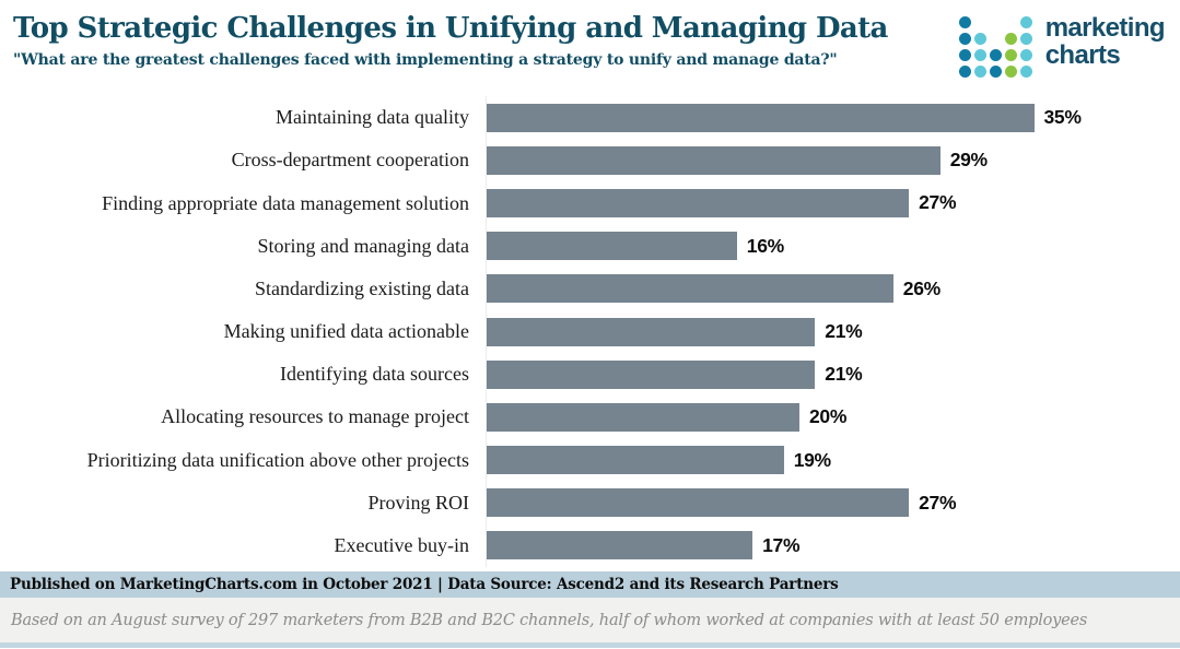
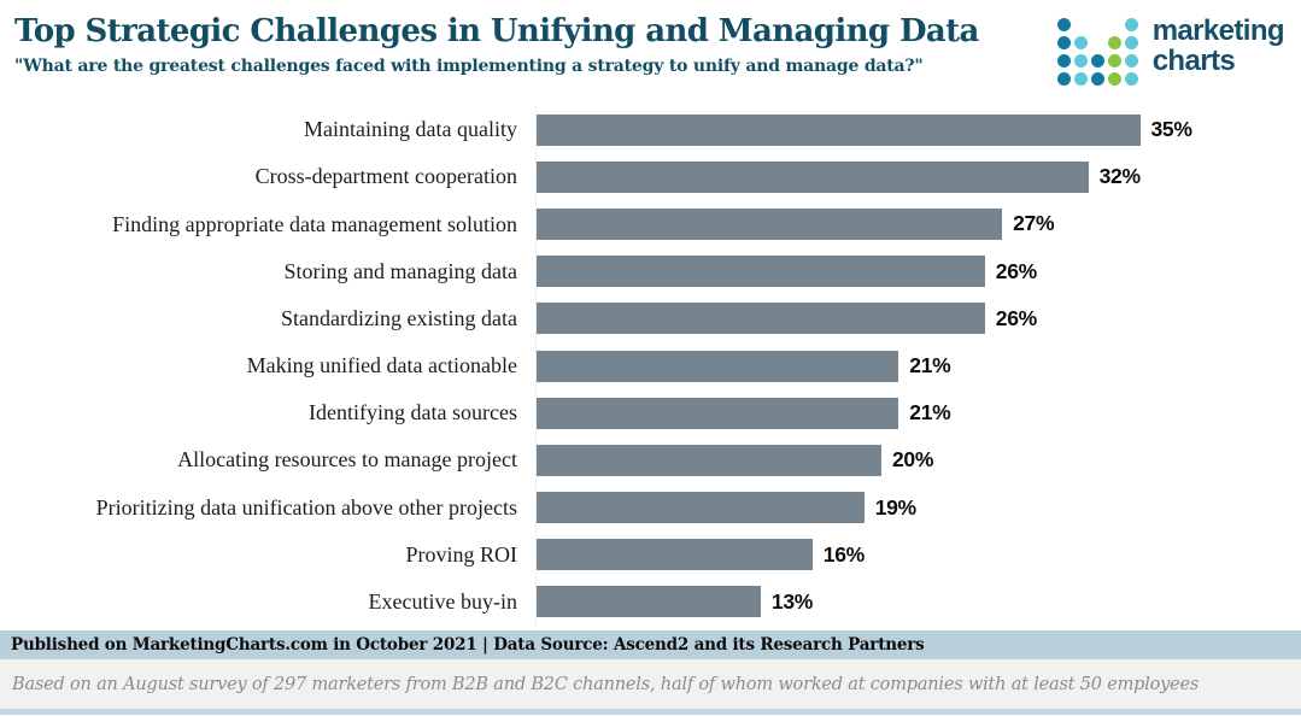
Cross-department cooperation: 29% -> 32%
Storing and managing data: 16% -> 26%
Proving ROI: 27% -> 16%
Executive buy-in: 17% -> 13%
